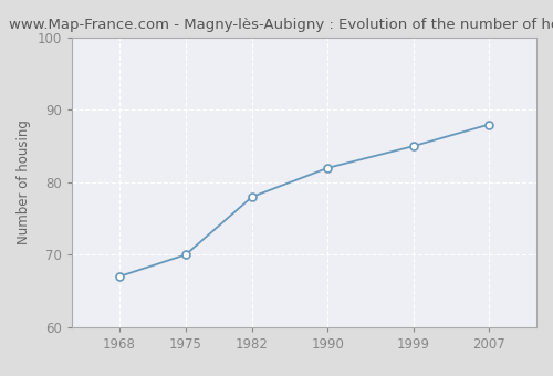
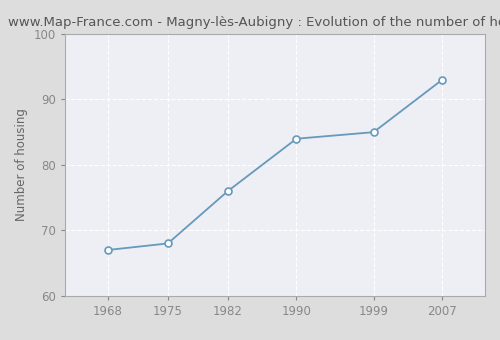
1975: 70 -> 68
1982: 78 -> 76
1990: 82 -> 84
2007: 88 -> 93
